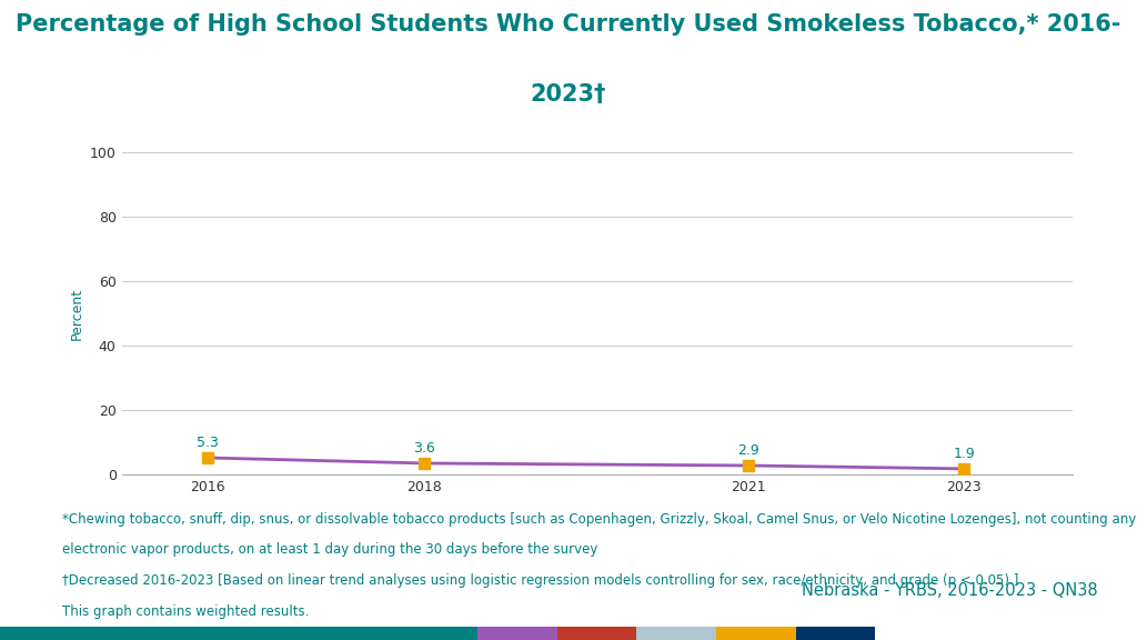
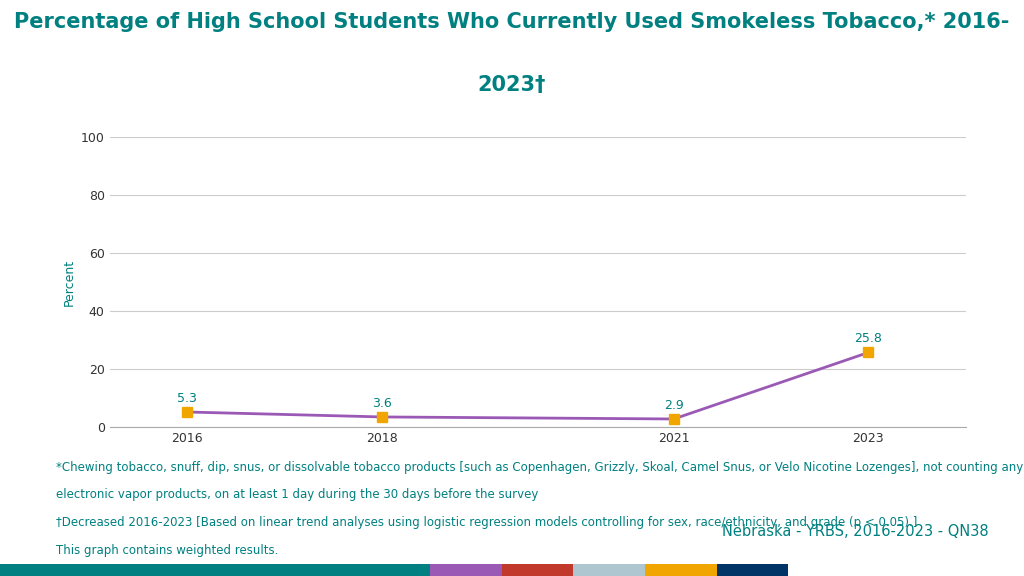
2023: 1.9 -> 25.8
